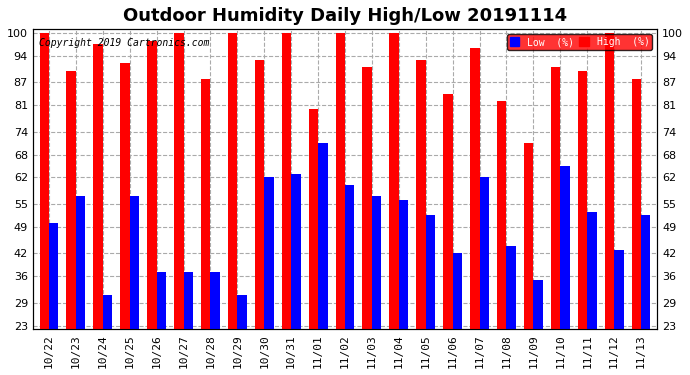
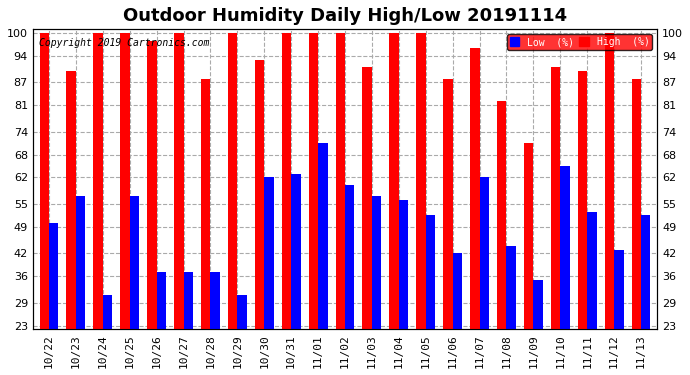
High (%)/10/24: 97 -> 100
High (%)/10/25: 92 -> 100
High (%)/11/01: 80 -> 100
High (%)/11/05: 93 -> 100
High (%)/11/06: 84 -> 88
